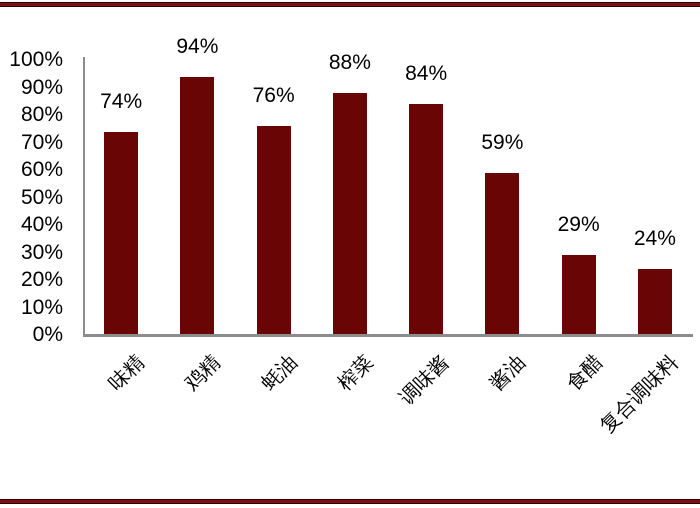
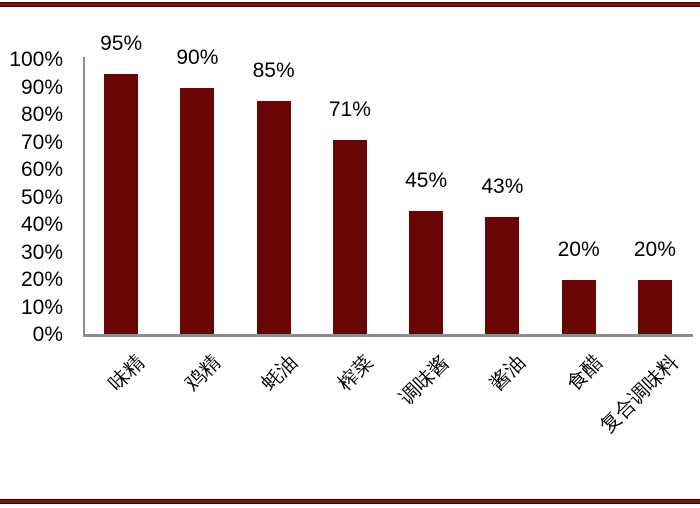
味精: 74% -> 95%
鸡精: 94% -> 90%
蚝油: 76% -> 85%
榨菜: 88% -> 71%
调味酱: 84% -> 45%
酱油: 59% -> 43%
食醋: 29% -> 20%
复合调味料: 24% -> 20%
